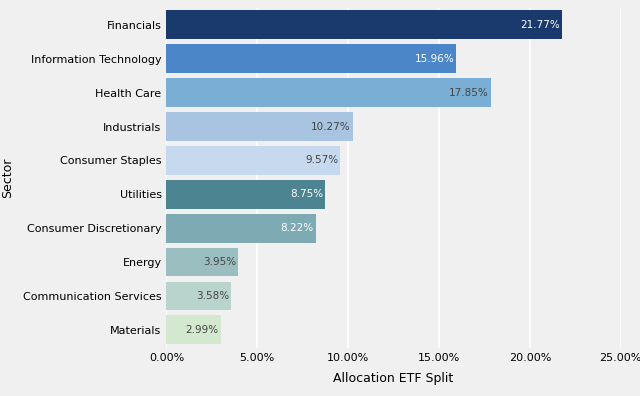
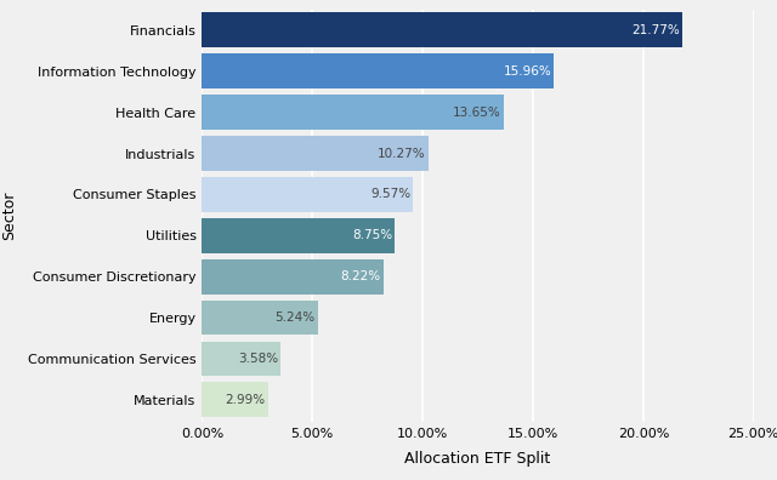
Health Care: 17.85% -> 13.65%
Energy: 3.95% -> 5.24%
